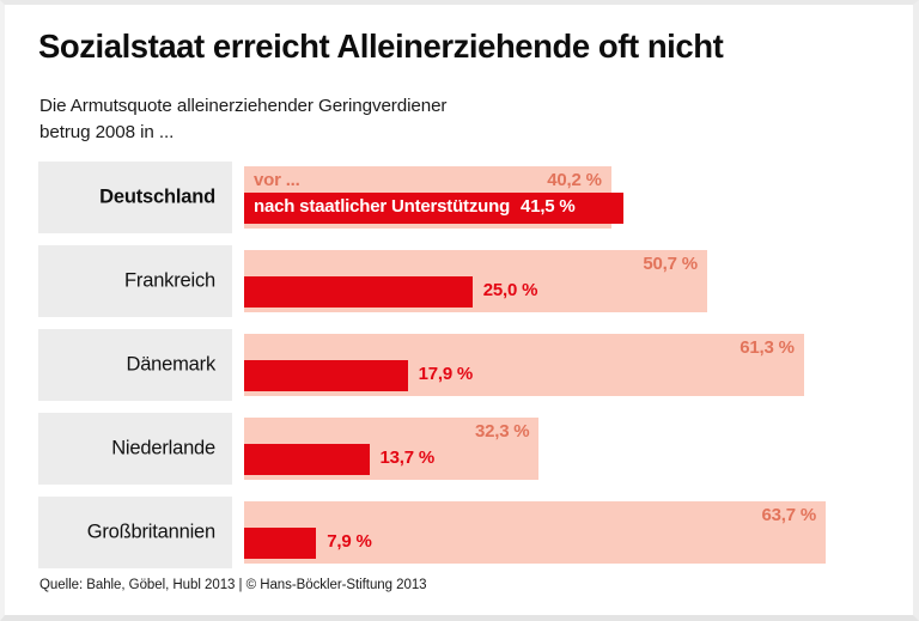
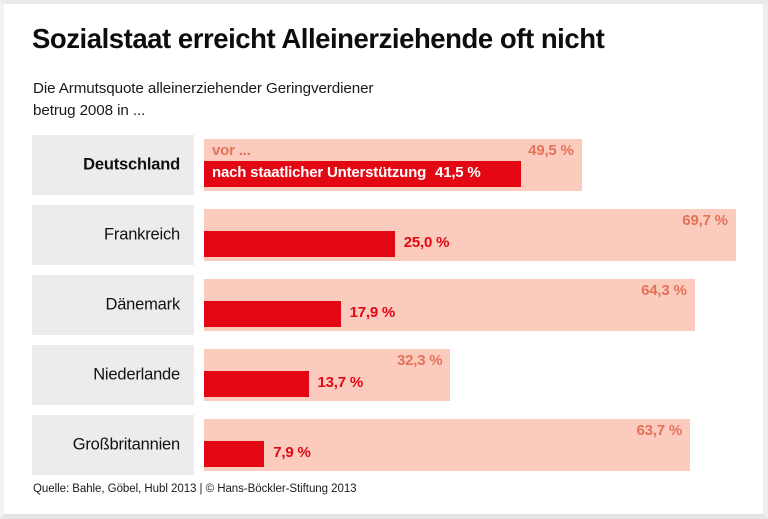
vor .../Deutschland: 40,2 -> 49,5
vor .../Frankreich: 50,7 -> 69,7
vor .../Dänemark: 61,3 -> 64,3
